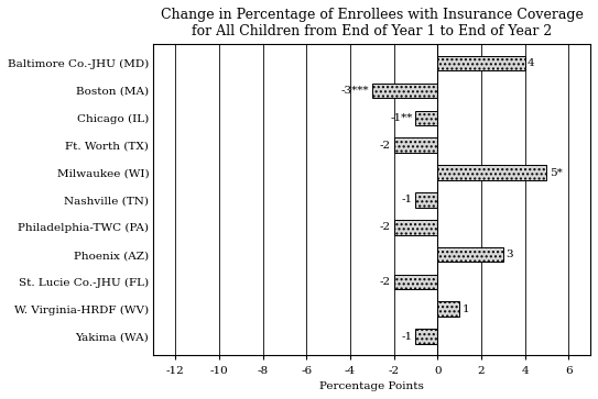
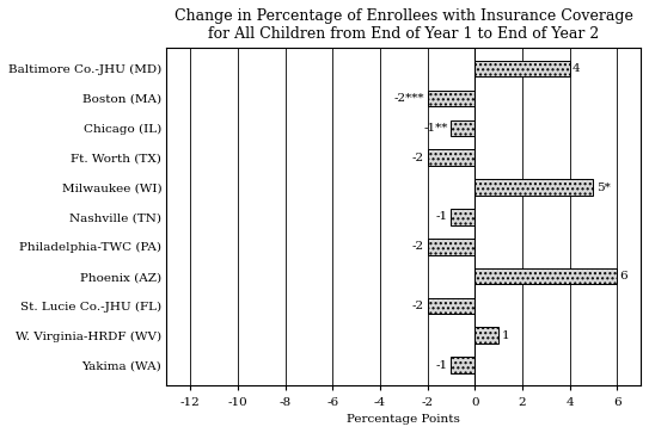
Boston (MA): -3*** -> -2***
Phoenix (AZ): 3 -> 6
